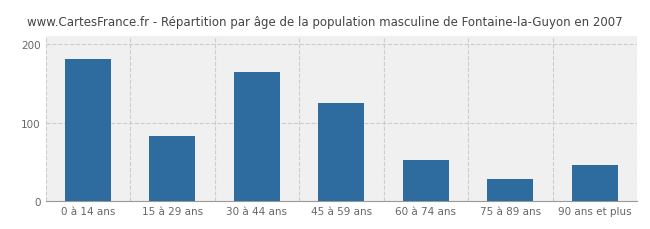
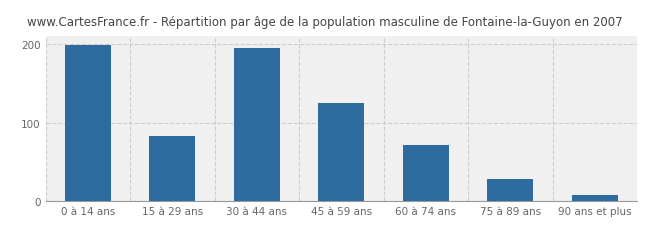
0 à 14 ans: 180 -> 198
30 à 44 ans: 164 -> 195
60 à 74 ans: 52 -> 72
90 ans et plus: 46 -> 8
